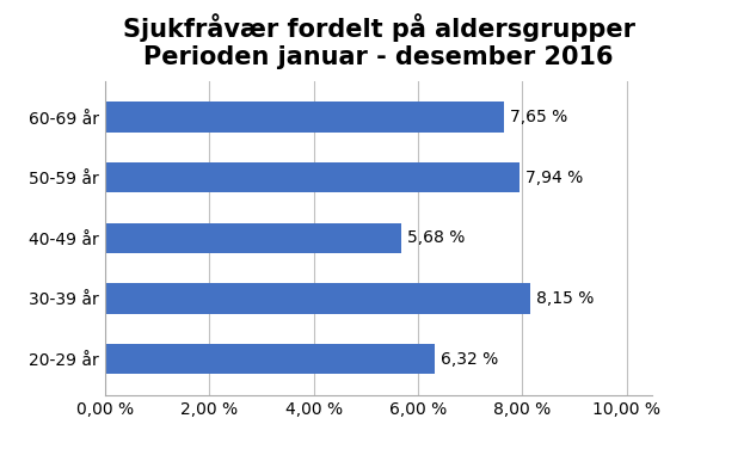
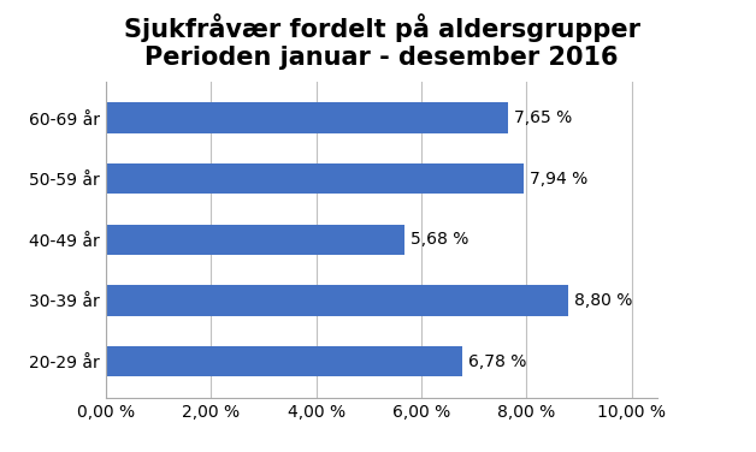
30-39 år: 8,15 -> 8,80
20-29 år: 6,32 -> 6,78
